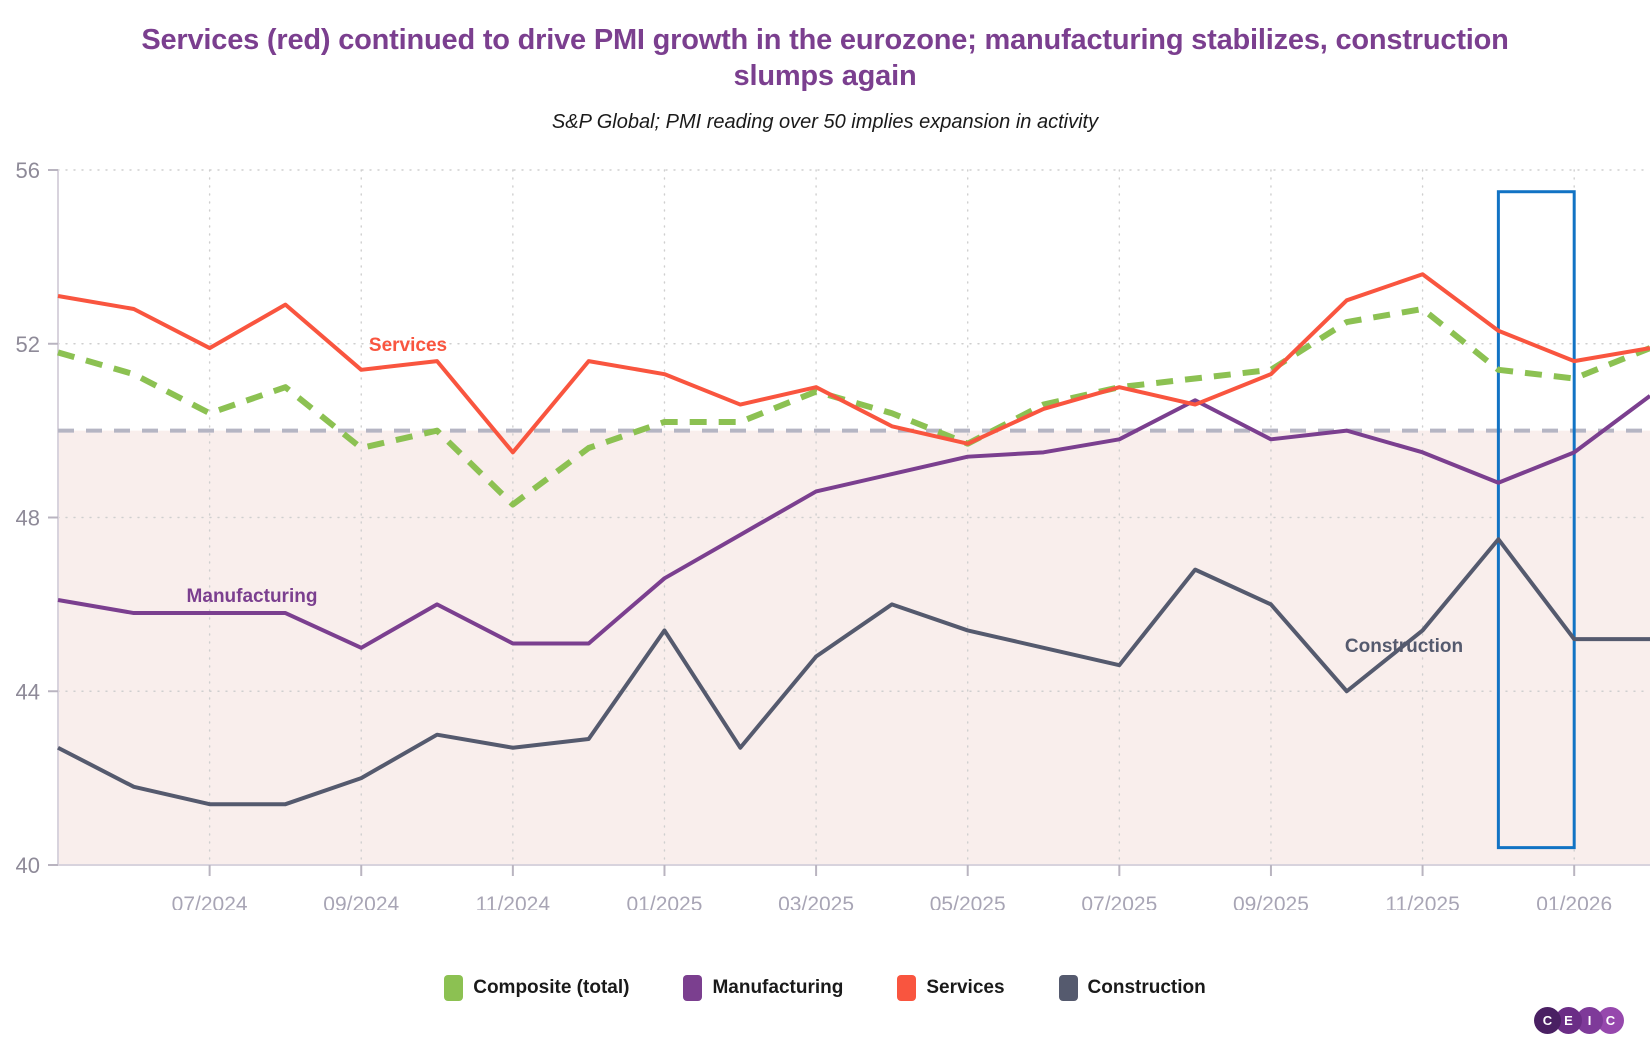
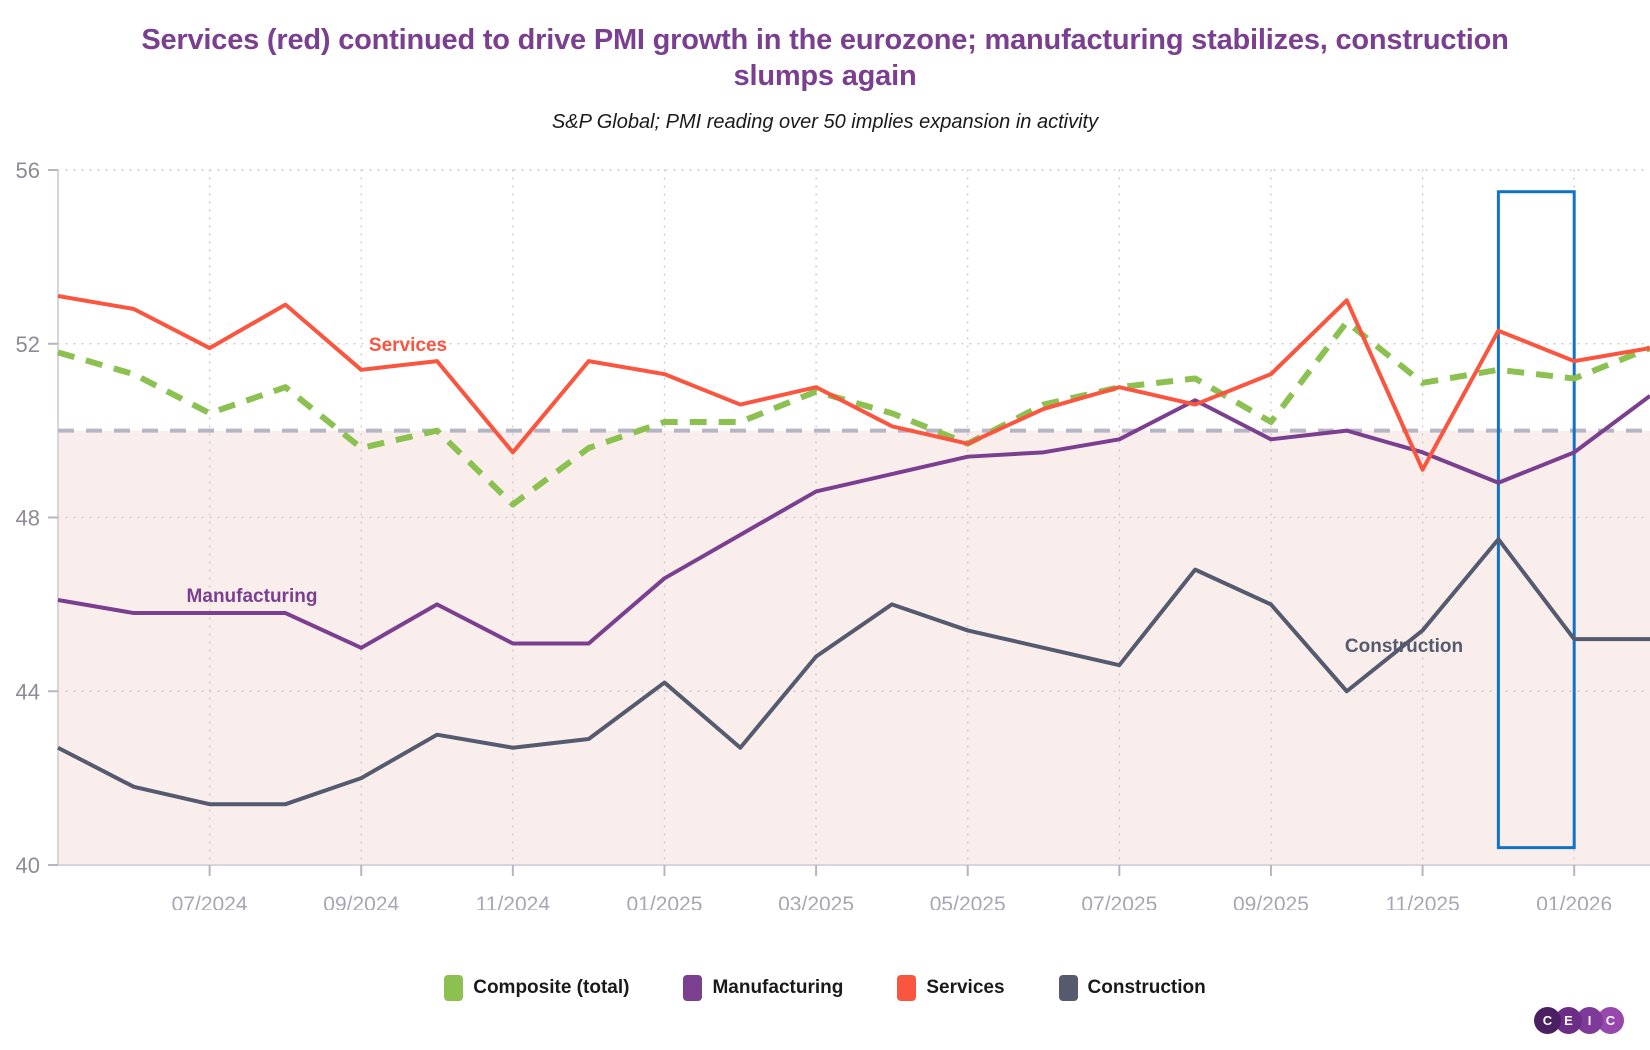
Construction/01/2025: 45.4 -> 44.2
Composite (total)/09/2025: 51.4 -> 50.2
Composite (total)/11/2025: 52.8 -> 51.1
Services/11/2025: 53.6 -> 49.1
